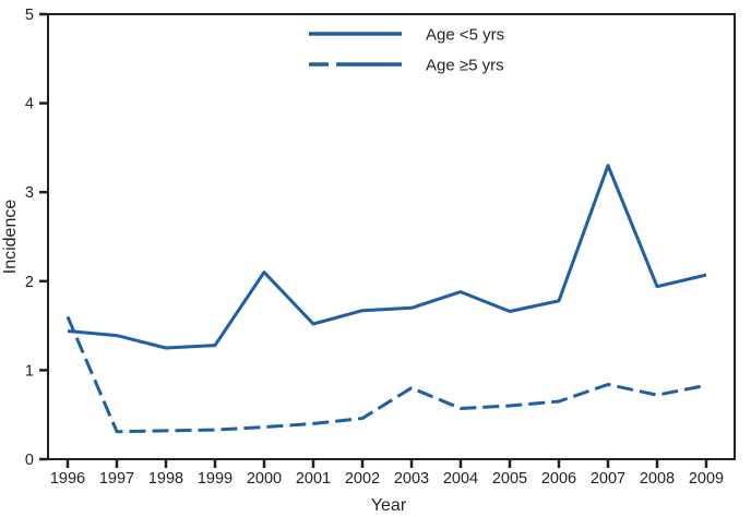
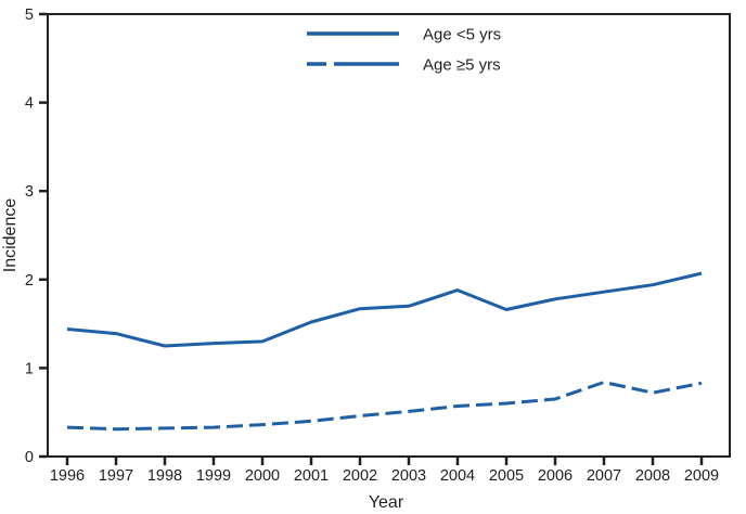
Age ≥5 yrs/1996: 1.6 -> 0.3
Age <5 yrs/2000: 2.1 -> 1.3
Age ≥5 yrs/2003: 0.8 -> 0.5
Age <5 yrs/2007: 3.3 -> 1.9
